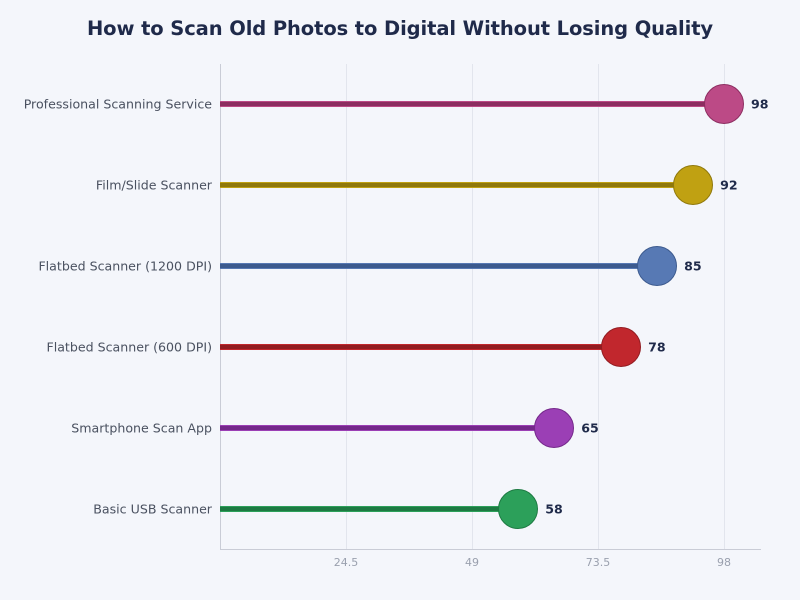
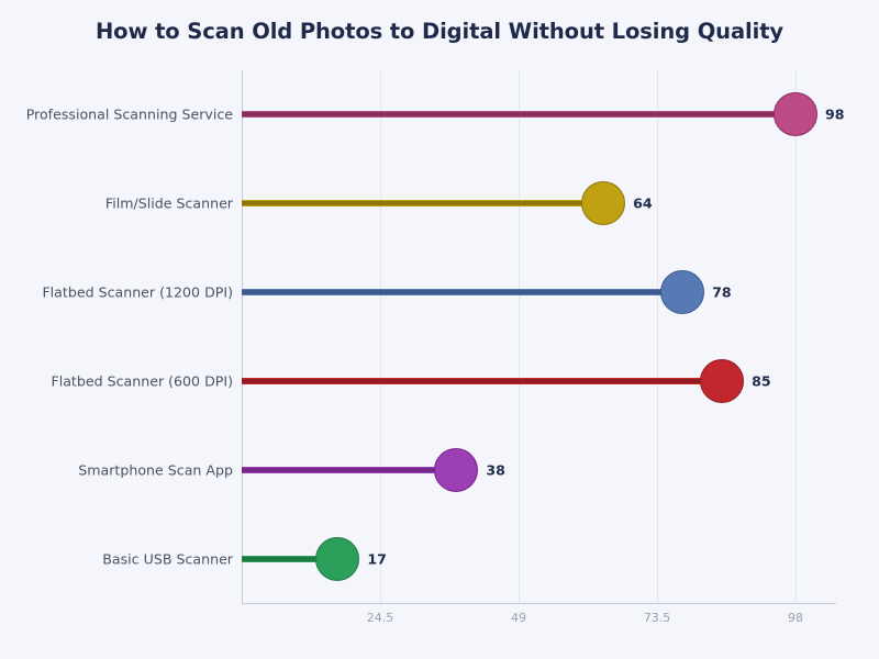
Film/Slide Scanner: 92 -> 64
Flatbed Scanner (1200 DPI): 85 -> 78
Flatbed Scanner (600 DPI): 78 -> 85
Smartphone Scan App: 65 -> 38
Basic USB Scanner: 58 -> 17
